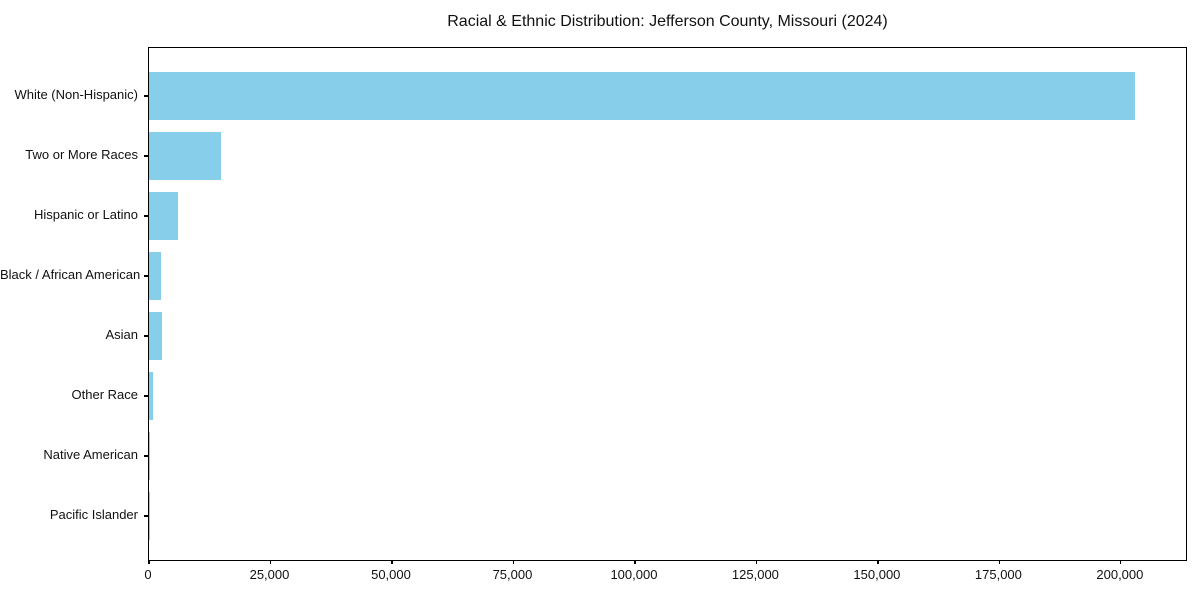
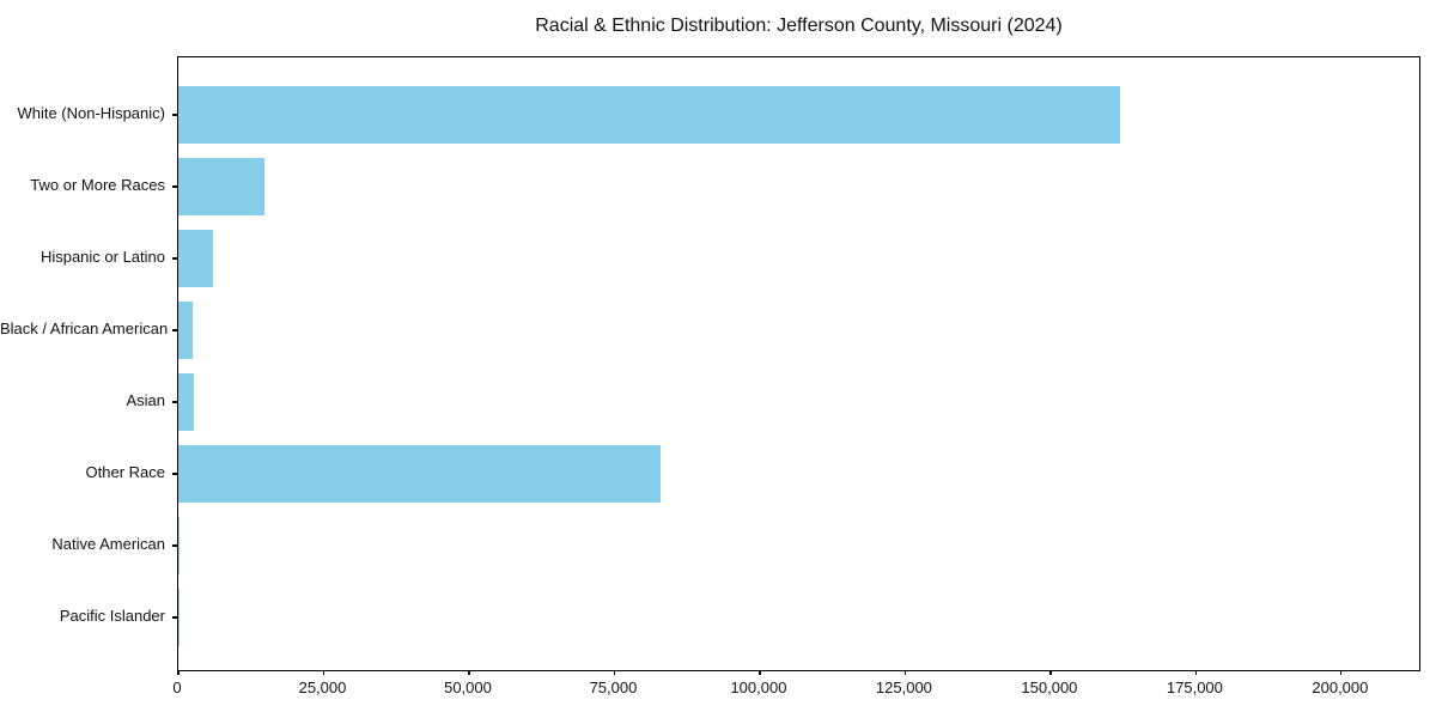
White (Non-Hispanic): 203000 -> 162000
Other Race: 1000 -> 83000
